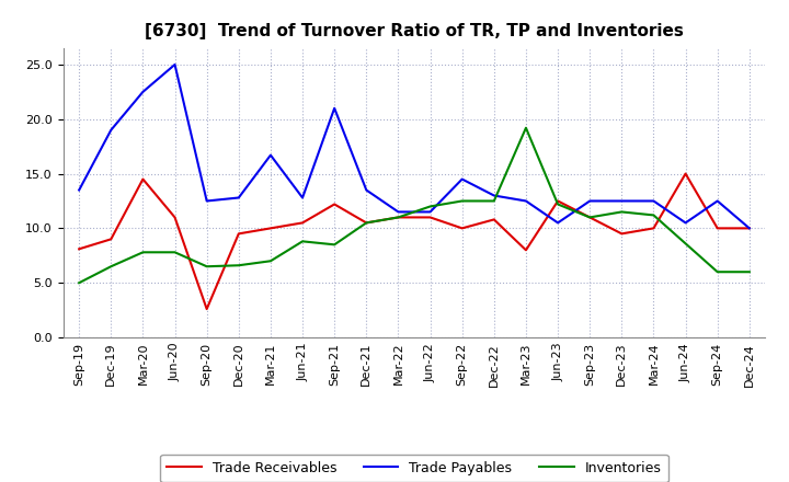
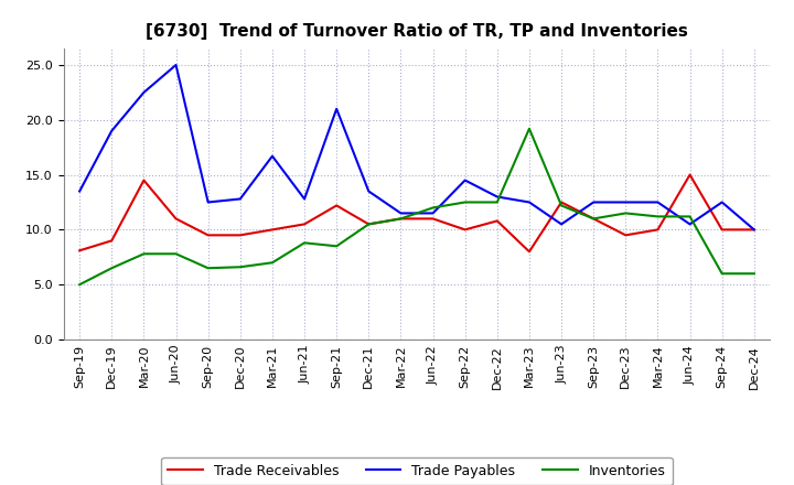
Trade Receivables/Sep-20: 2.6 -> 9.5
Inventories/Jun-24: 8.6 -> 11.2
